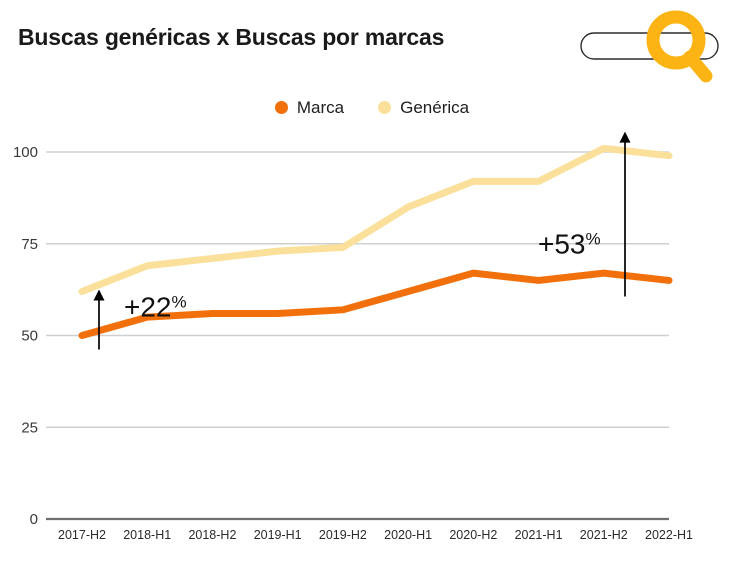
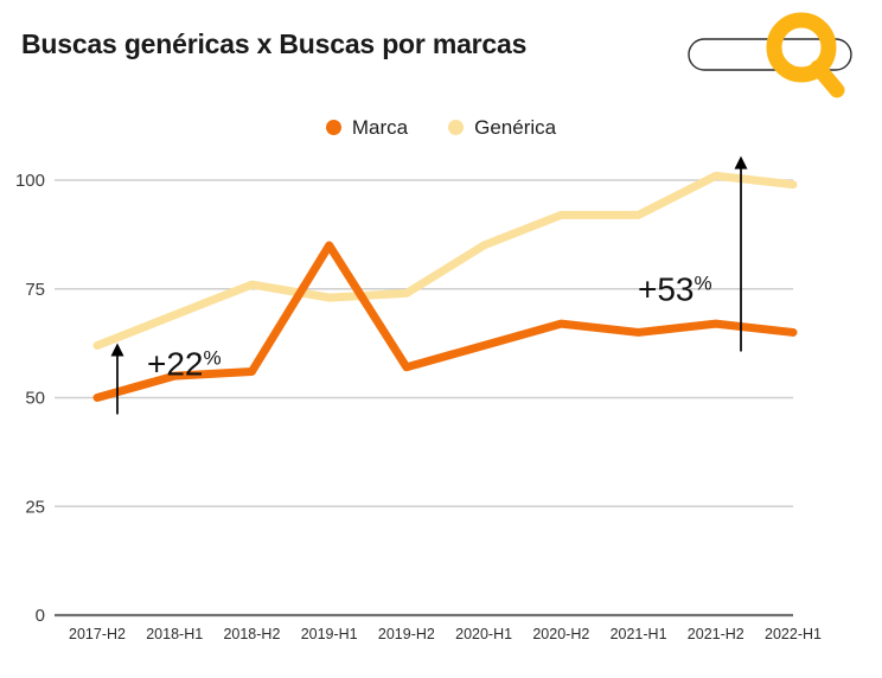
Genérica/2018-H2: 71 -> 76
Marca/2019-H1: 56 -> 85
